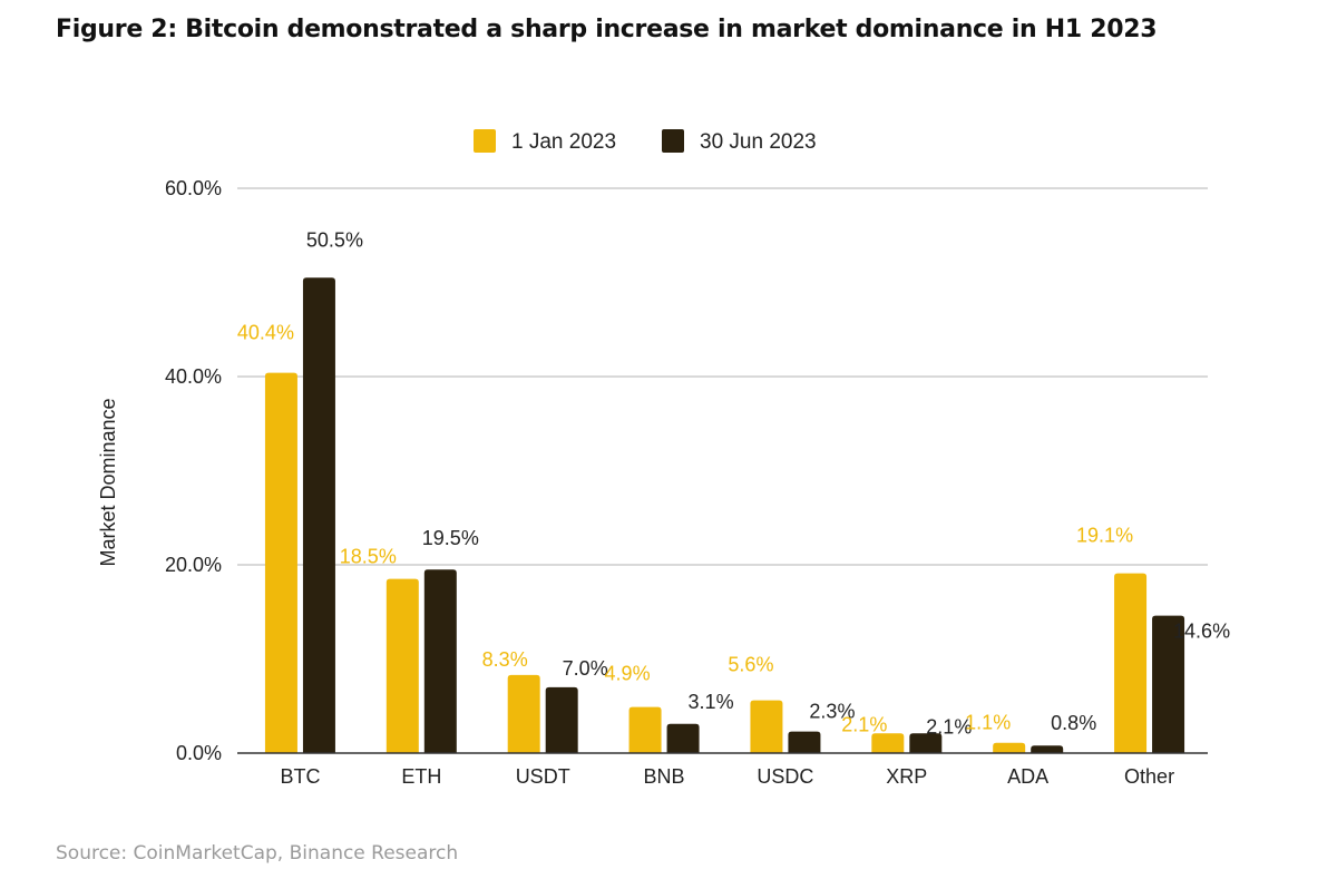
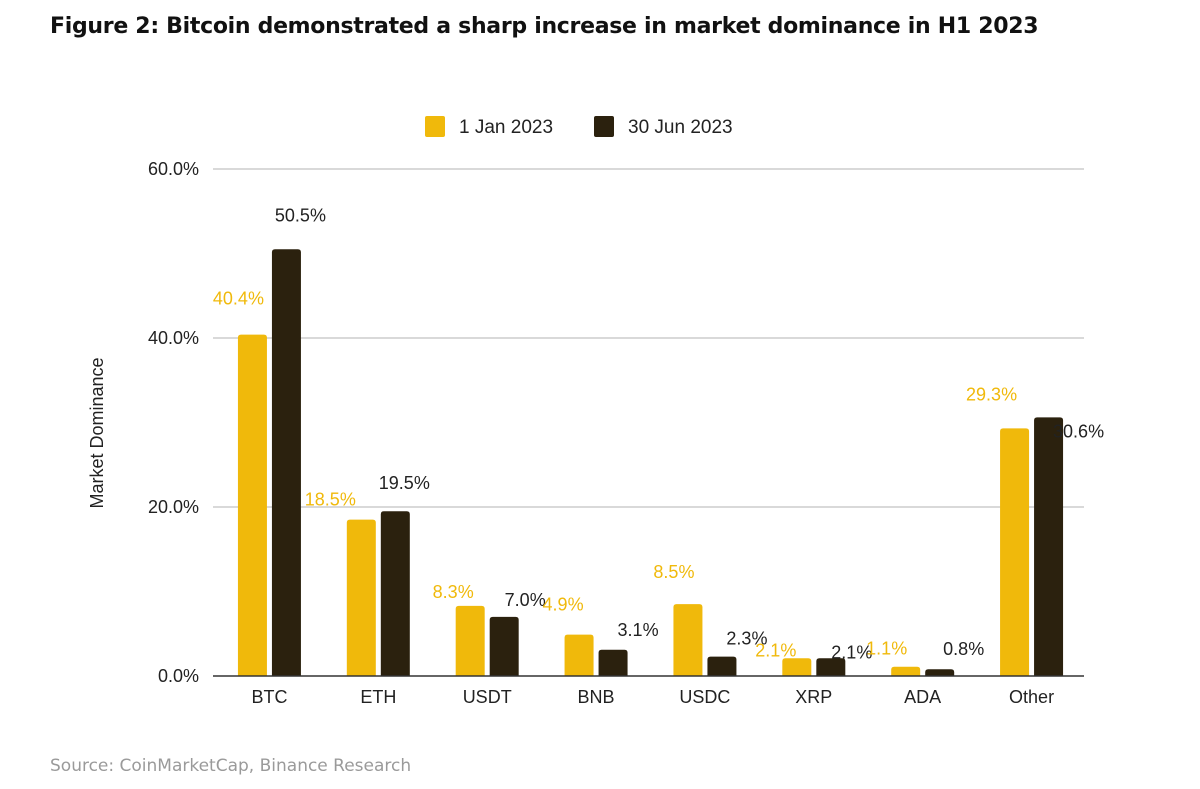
1 Jan 2023/USDC: 5.6% -> 8.5%
1 Jan 2023/Other: 19.1% -> 29.3%
30 Jun 2023/Other: 14.6% -> 30.6%
